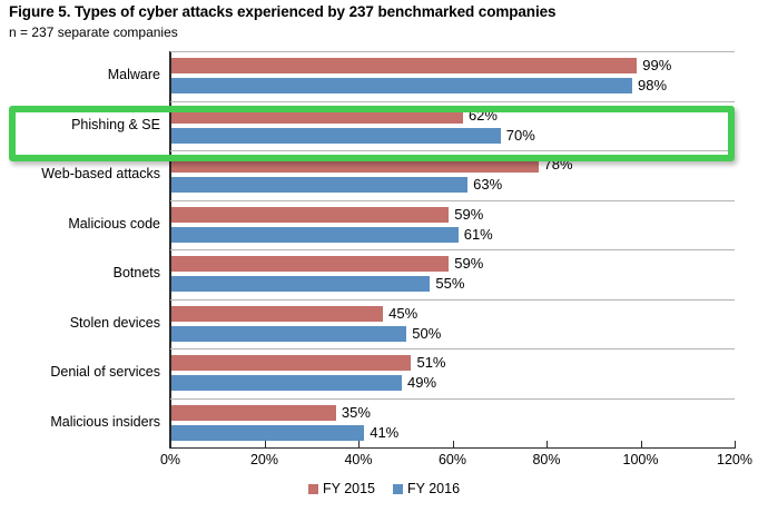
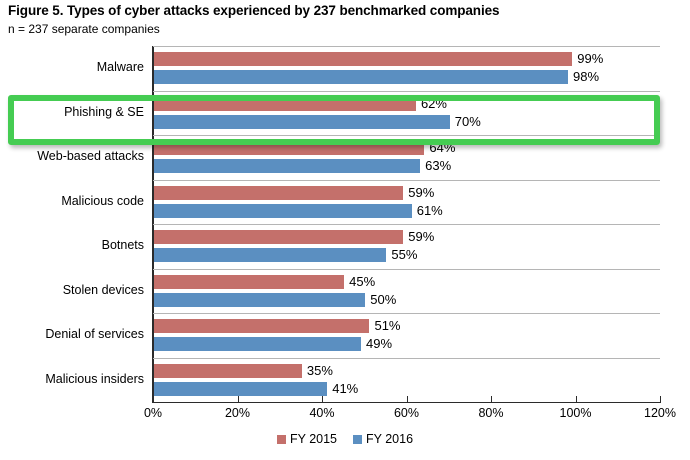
FY 2015/Web-based attacks: 78% -> 64%
